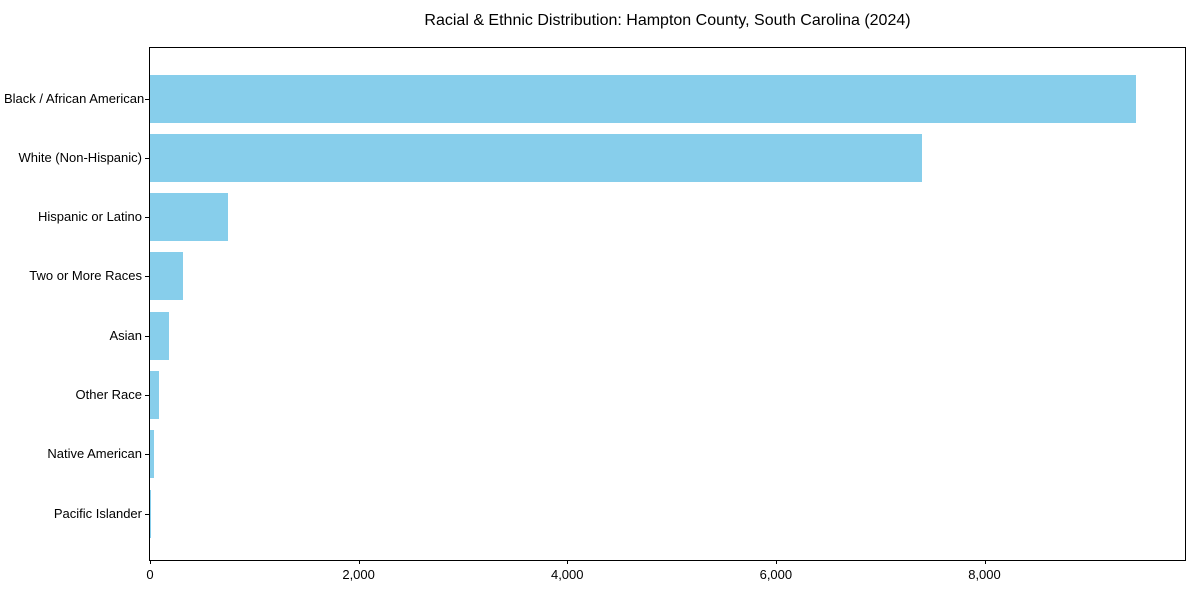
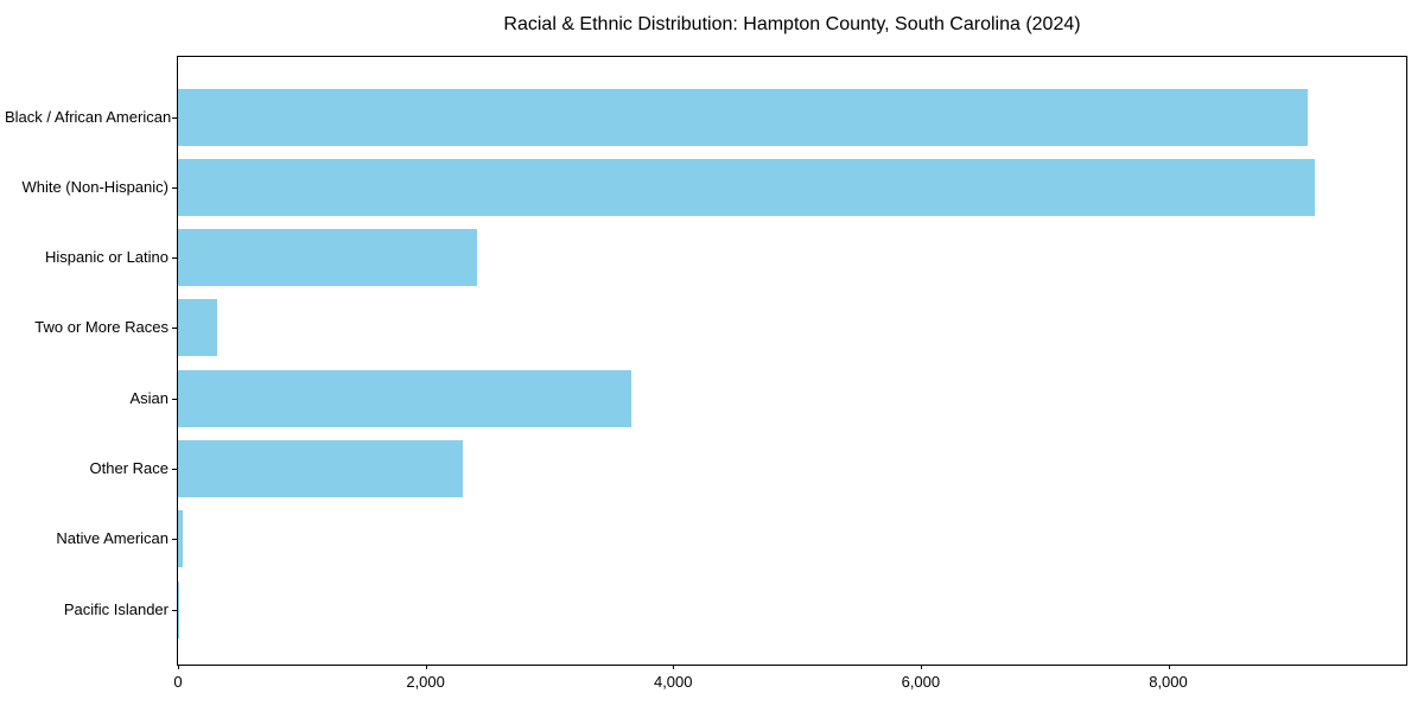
Black / African American: 9450 -> 9130
White (Non-Hispanic): 7400 -> 9180
Hispanic or Latino: 750 -> 2420
Asian: 180 -> 3660
Other Race: 90 -> 2300
